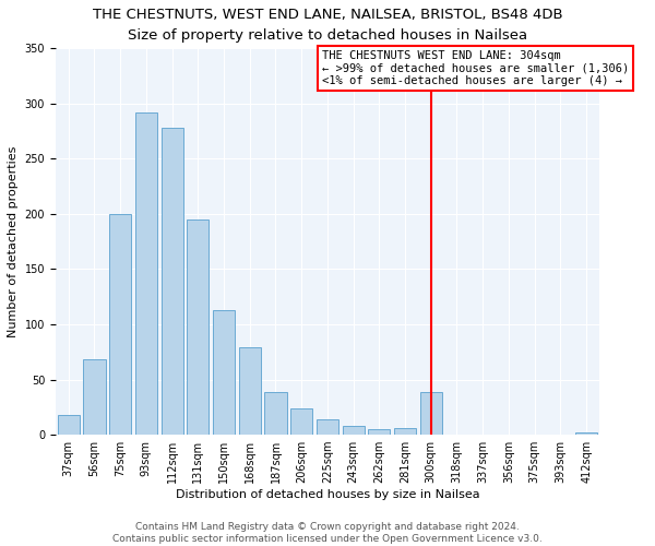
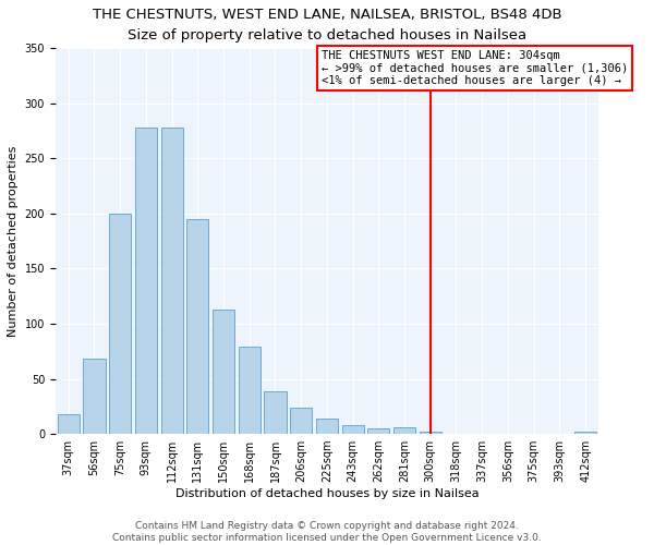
93sqm: 292 -> 278
300sqm: 39 -> 2
